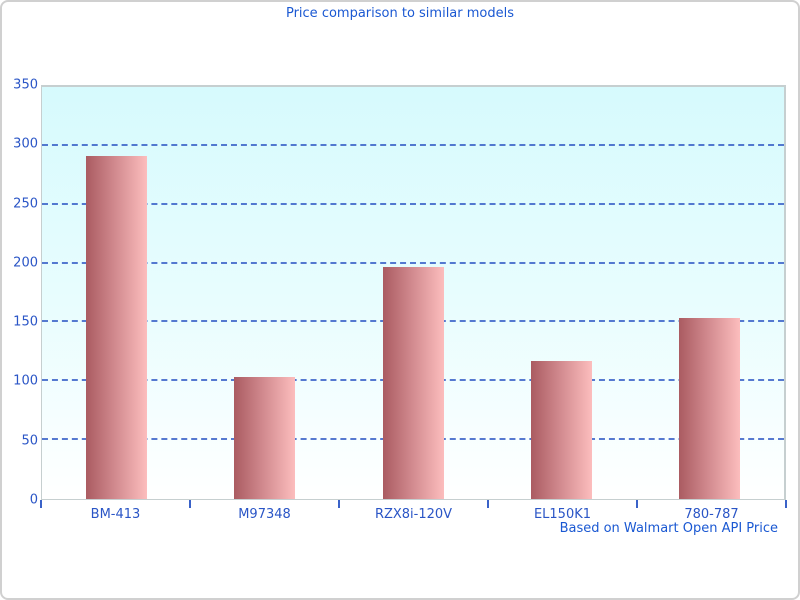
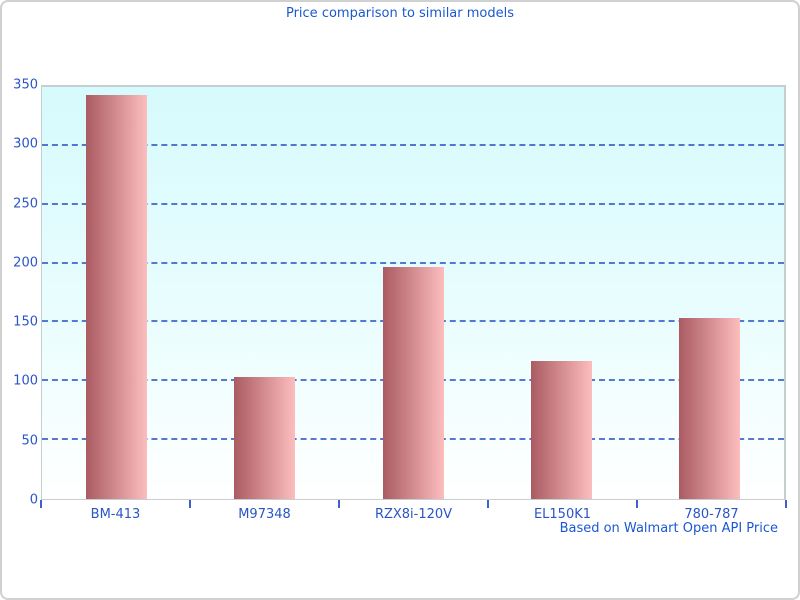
BM-413: 291 -> 343
